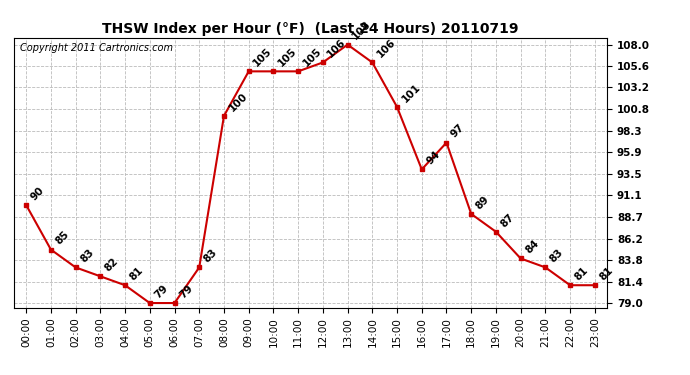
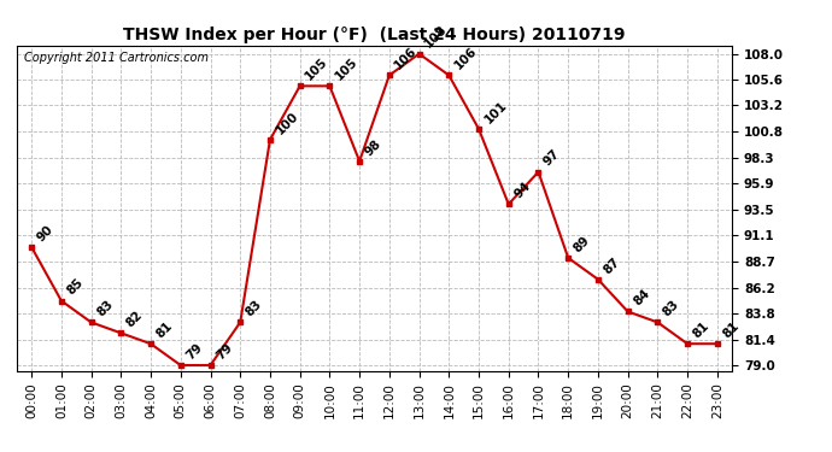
11:00: 105 -> 98
